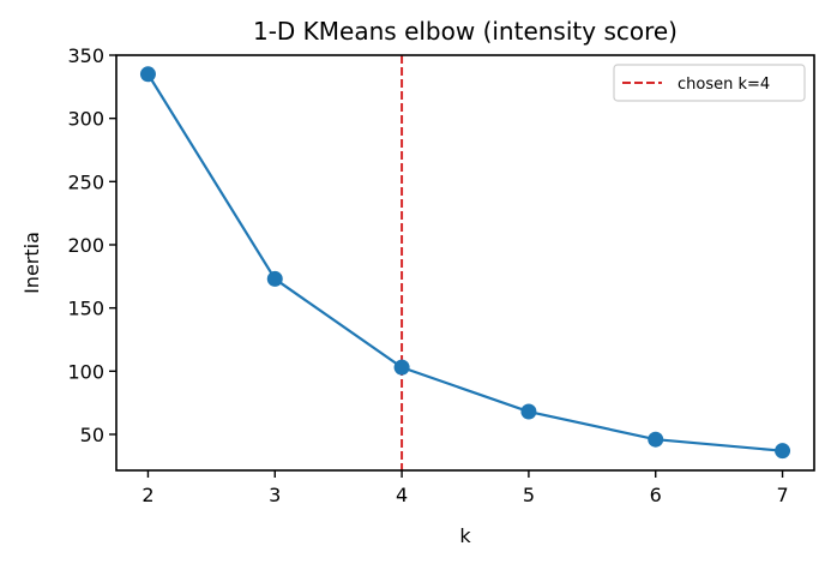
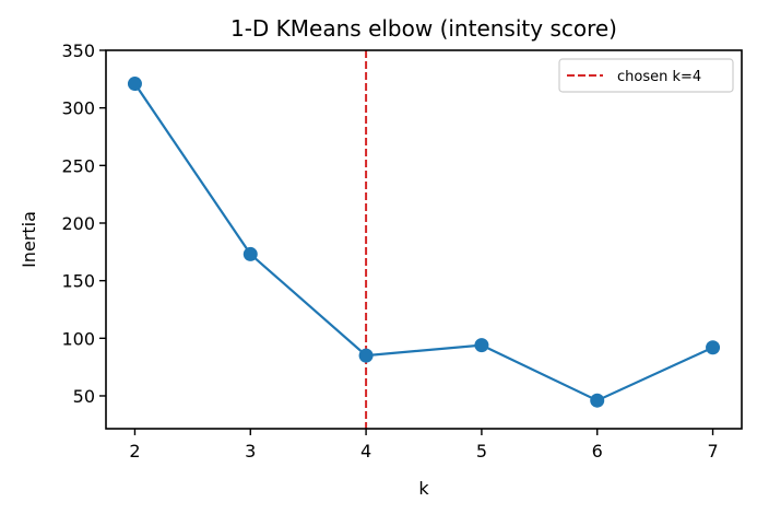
2: 335 -> 321
4: 103 -> 85
5: 68 -> 94
7: 37 -> 92
